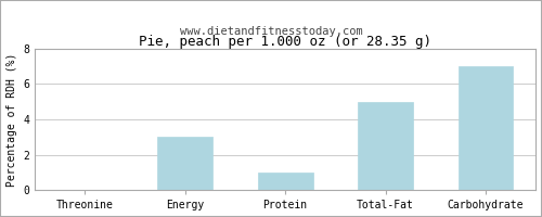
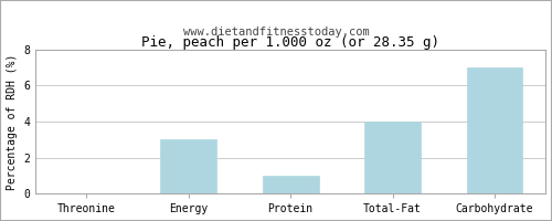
Total-Fat: 5 -> 4
